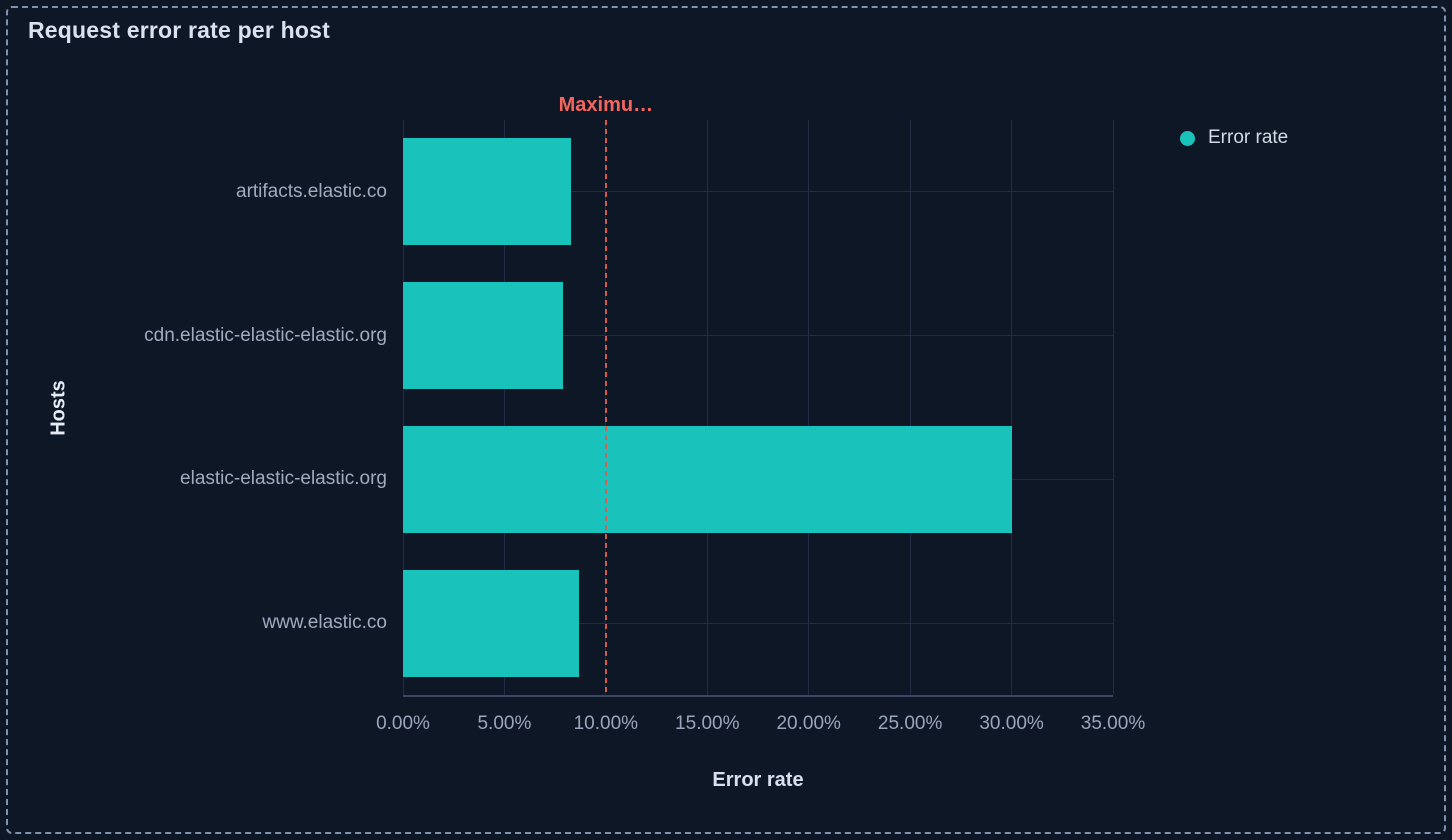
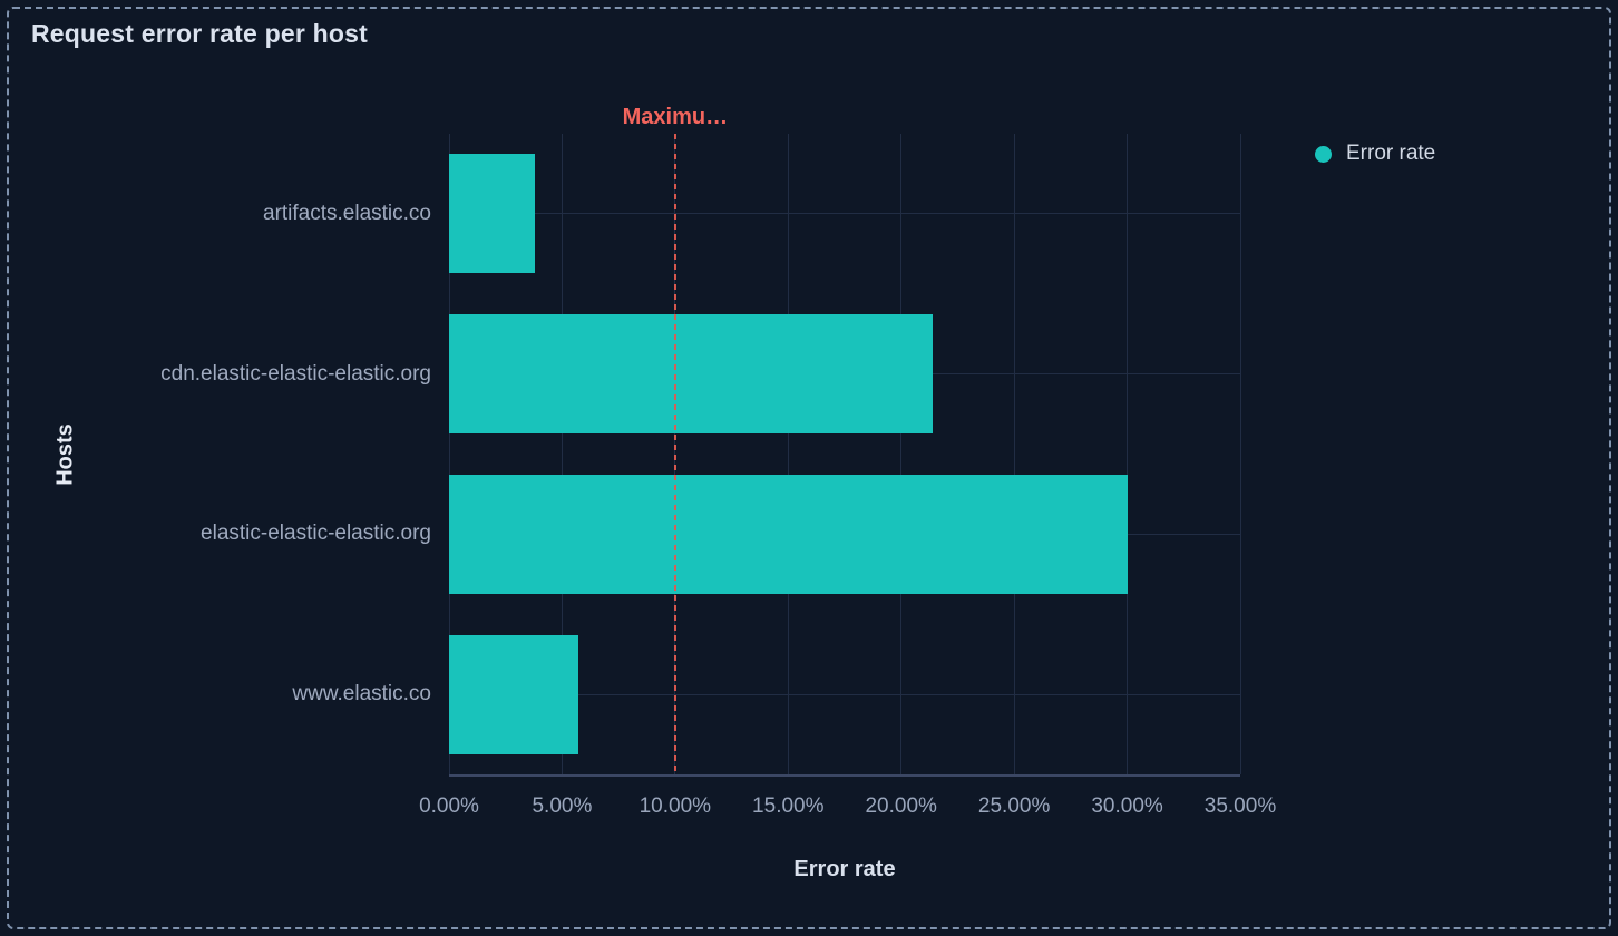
artifacts.elastic.co: 8.3% -> 3.8%
cdn.elastic-elastic-elastic.org: 7.9% -> 21.4%
www.elastic.co: 8.7% -> 5.7%
